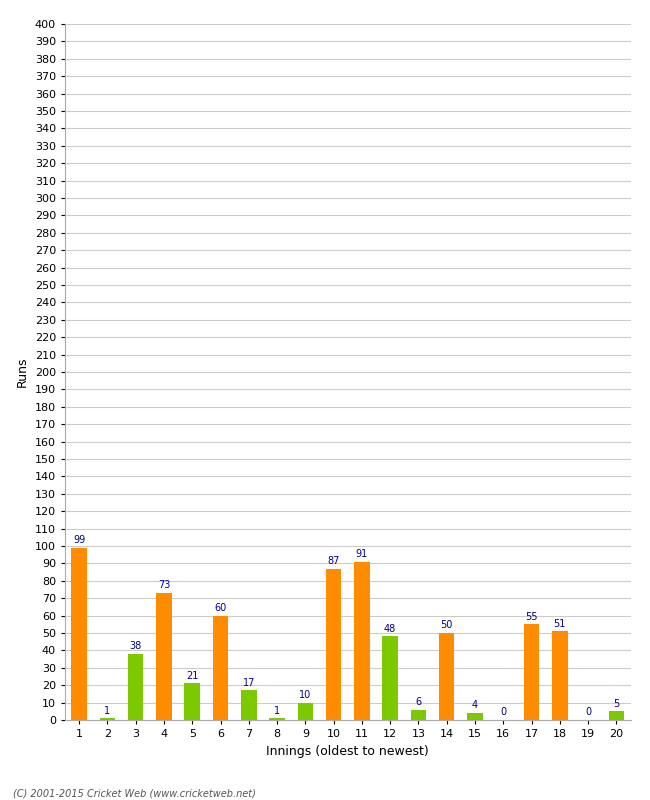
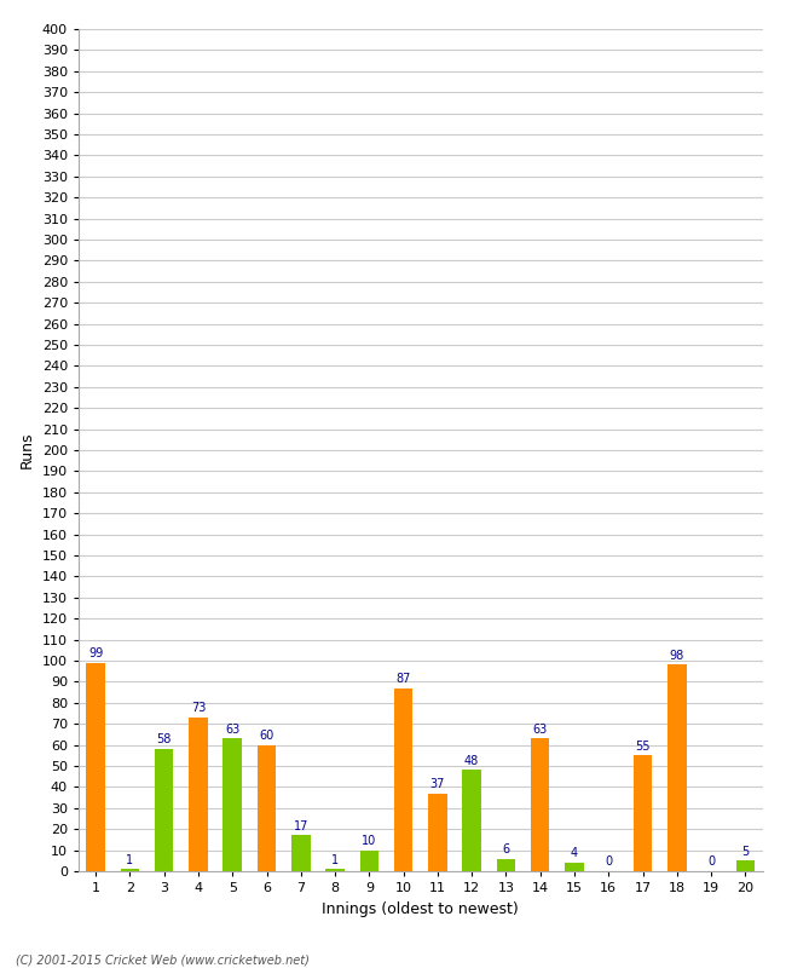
3: 38 -> 58
5: 21 -> 63
11: 91 -> 37
14: 50 -> 63
18: 51 -> 98
